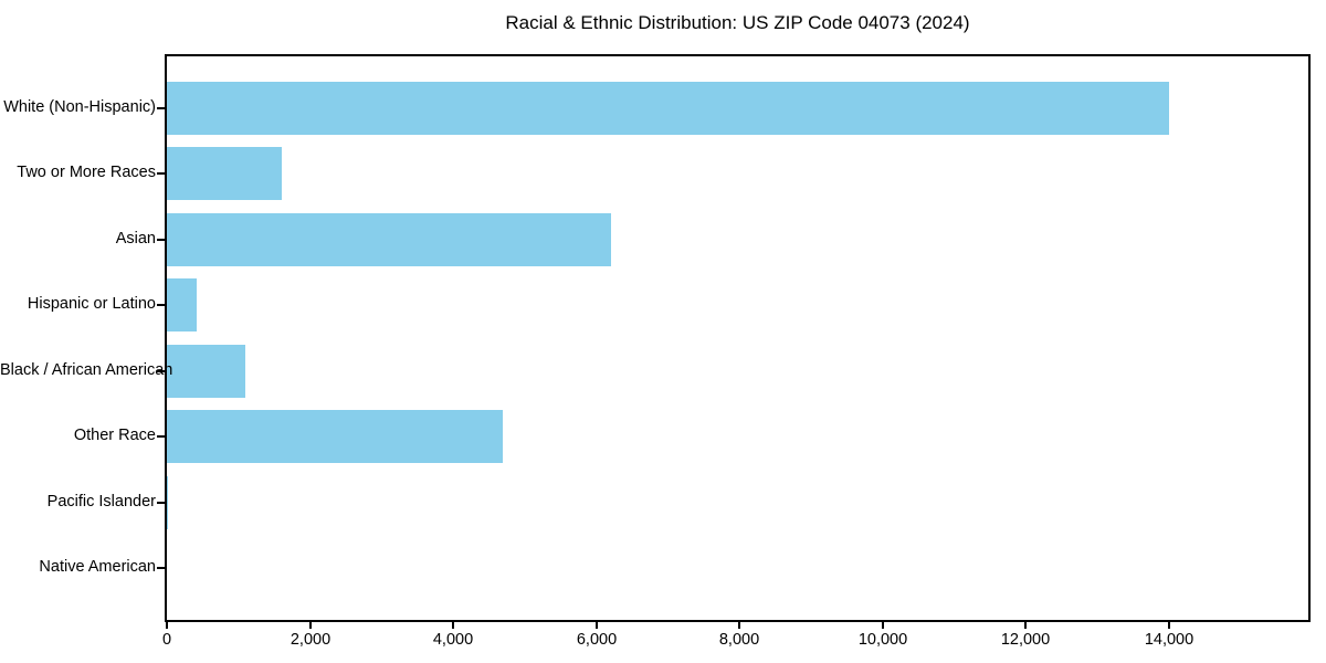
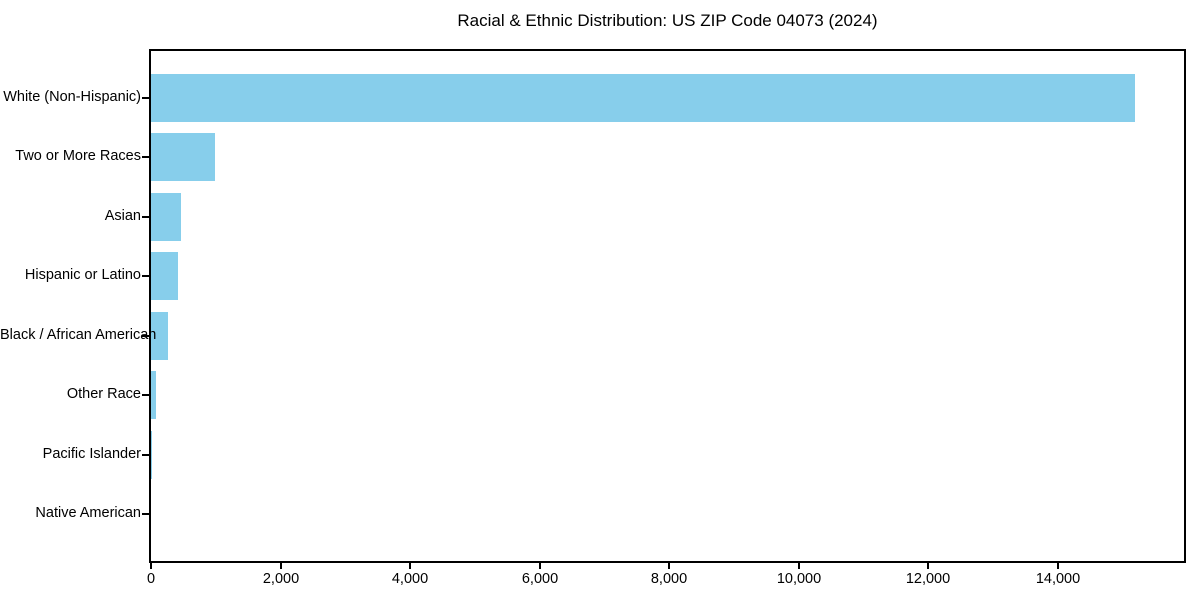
White (Non-Hispanic): 14000 -> 15200
Two or More Races: 1600 -> 1000
Asian: 6200 -> 500
Black / African American: 1100 -> 300
Other Race: 4700 -> 100
